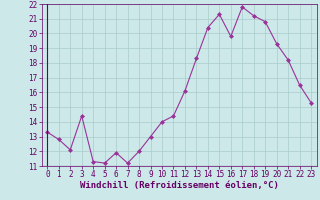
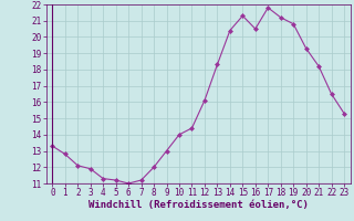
3: 14.4 -> 11.9
6: 11.9 -> 11.0
16: 19.8 -> 20.5
